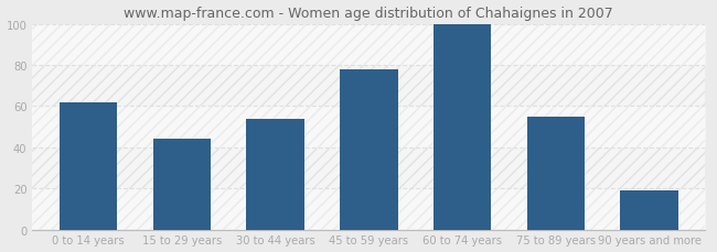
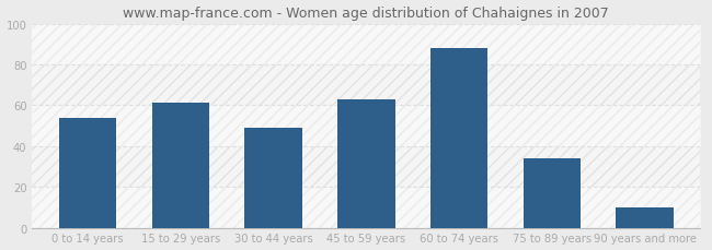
0 to 14 years: 62 -> 54
15 to 29 years: 44 -> 61
30 to 44 years: 54 -> 49
45 to 59 years: 78 -> 63
60 to 74 years: 100 -> 88
75 to 89 years: 55 -> 34
90 years and more: 19 -> 10
